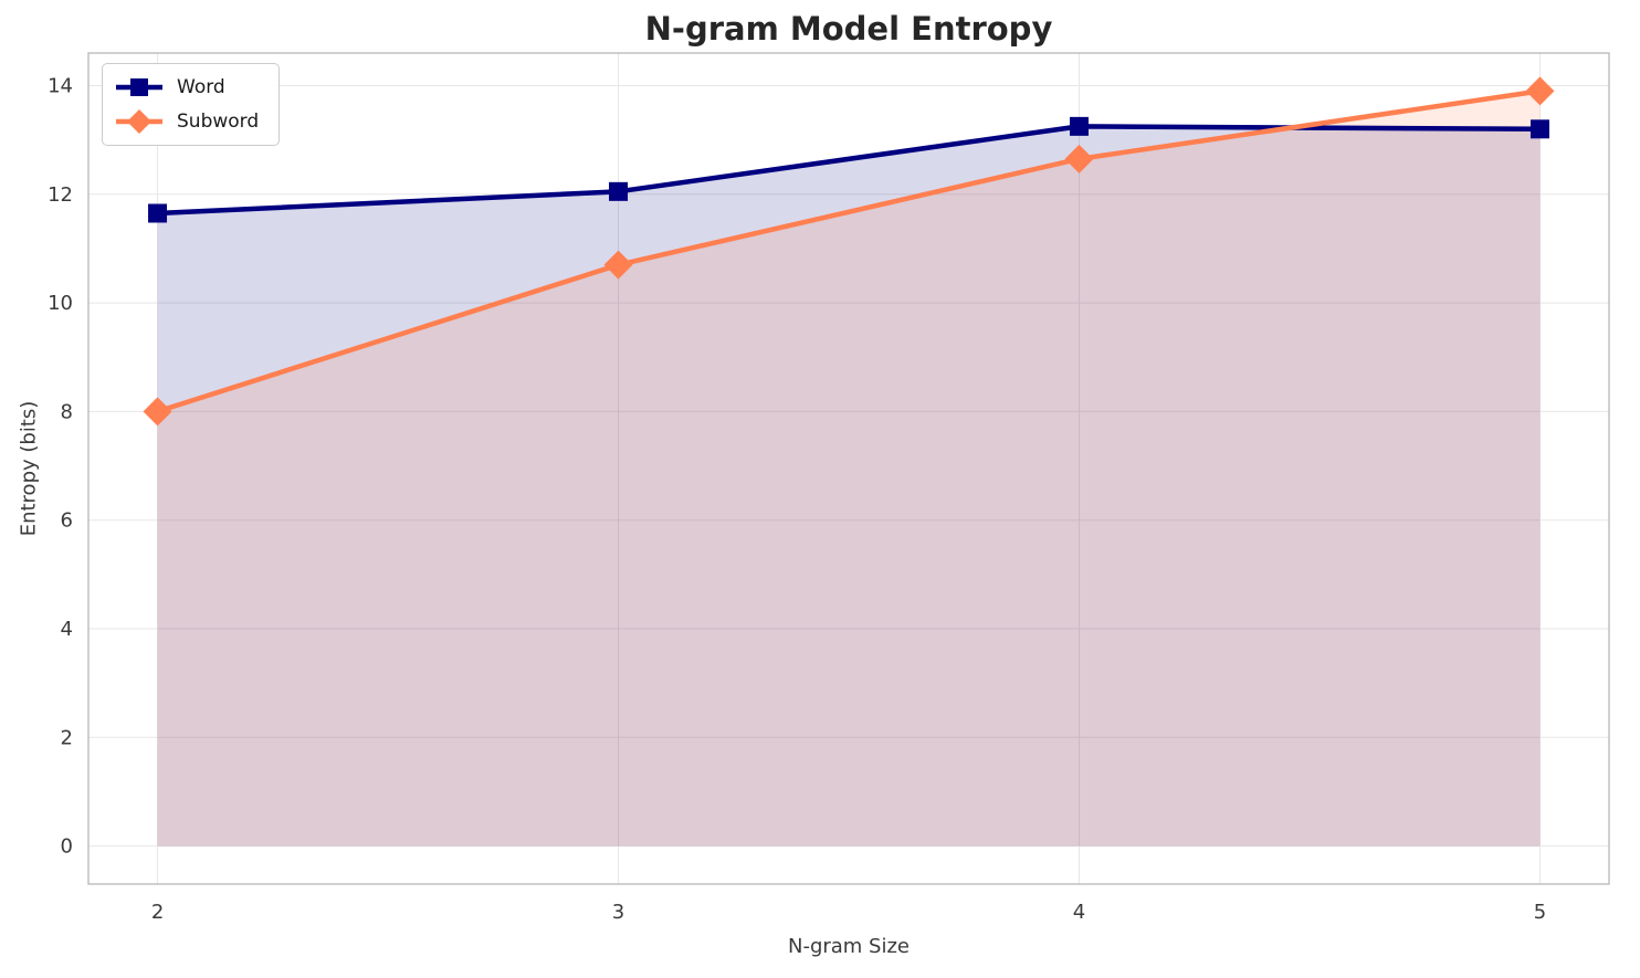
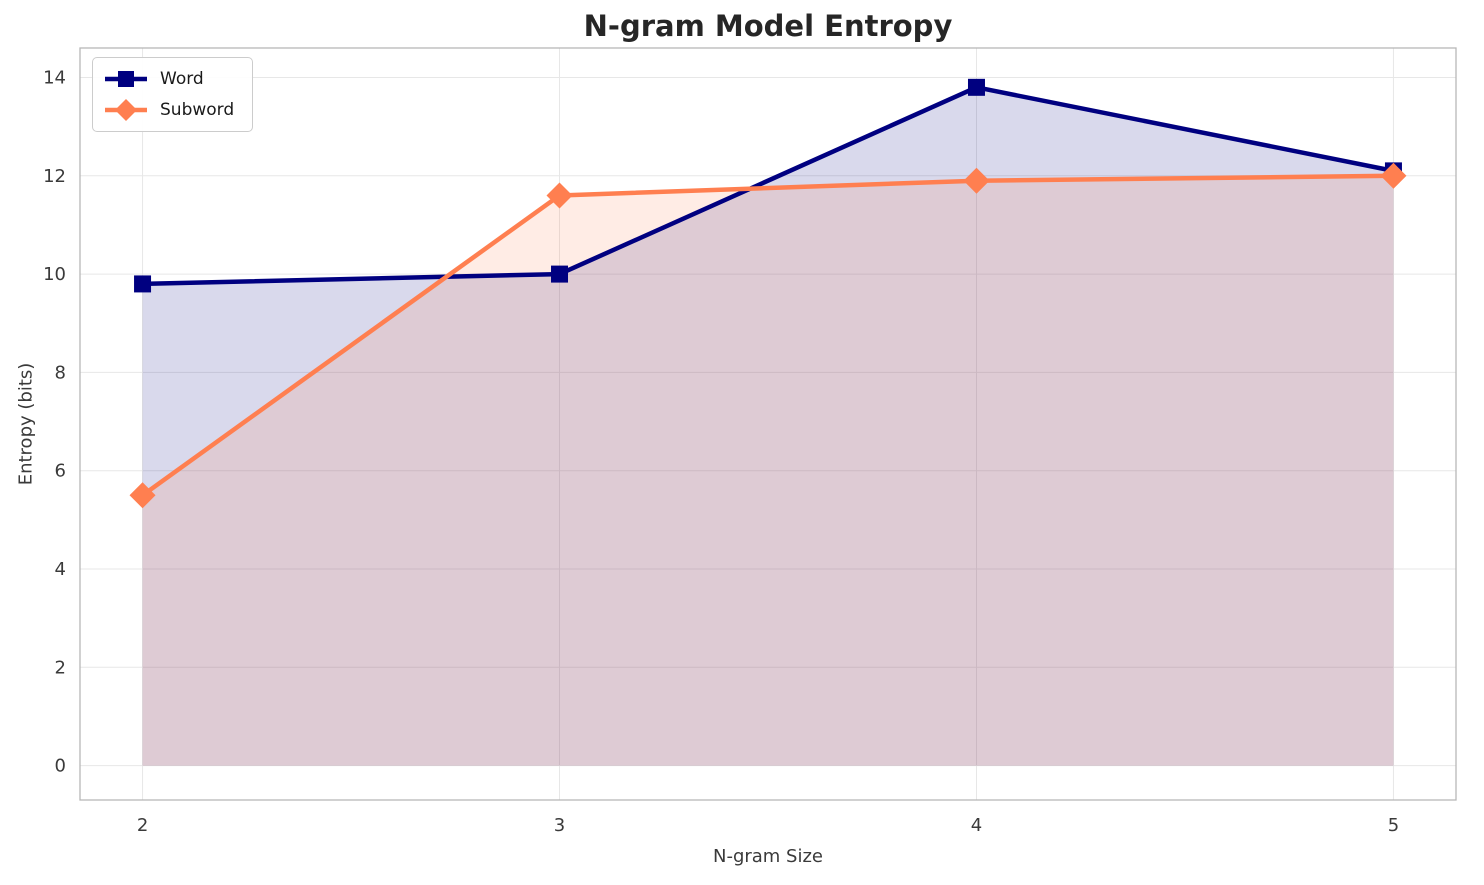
Word/2: 11.7 -> 9.8
Subword/2: 8.0 -> 5.5
Word/3: 12.1 -> 10.0
Subword/3: 10.7 -> 11.6
Word/4: 13.2 -> 13.8
Subword/4: 12.7 -> 11.9
Word/5: 13.2 -> 12.1
Subword/5: 13.9 -> 12.0
